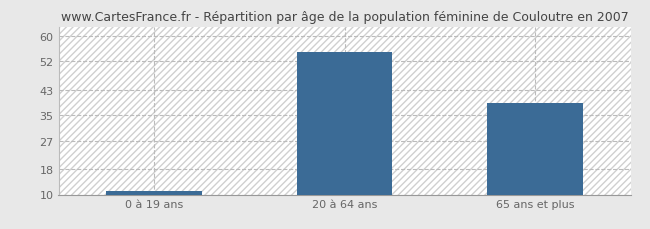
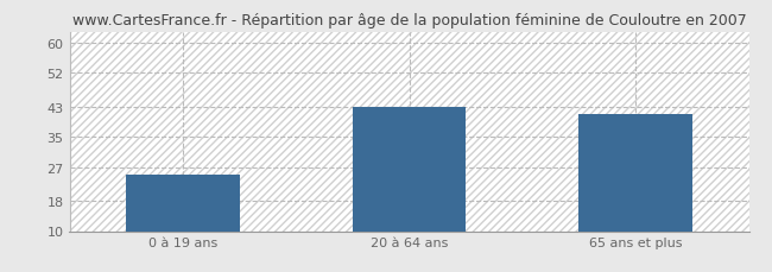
0 à 19 ans: 11 -> 25
20 à 64 ans: 55 -> 43
65 ans et plus: 39 -> 41
